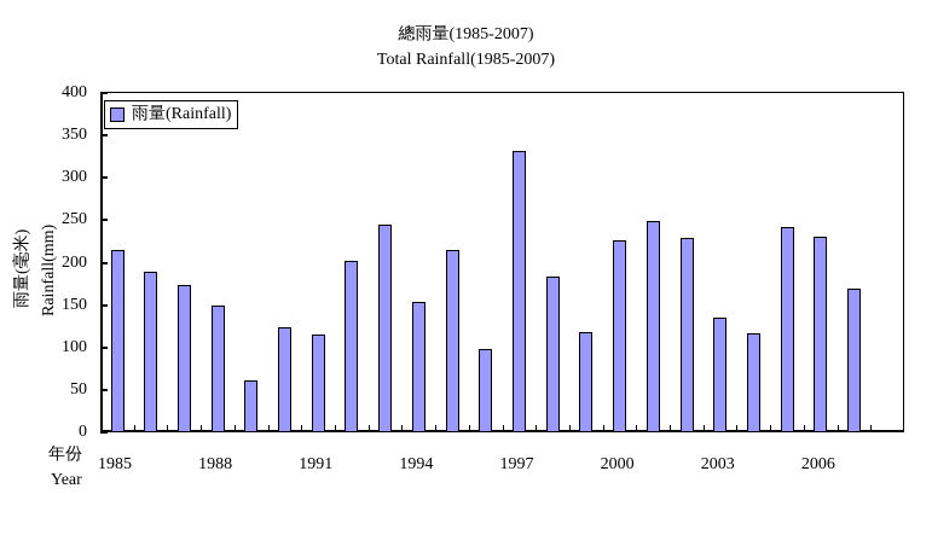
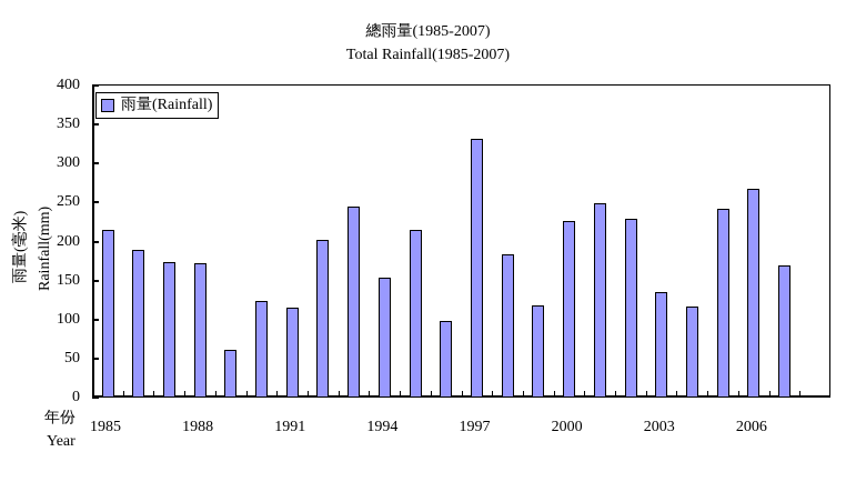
1988: 150 -> 170
2006: 230 -> 270
